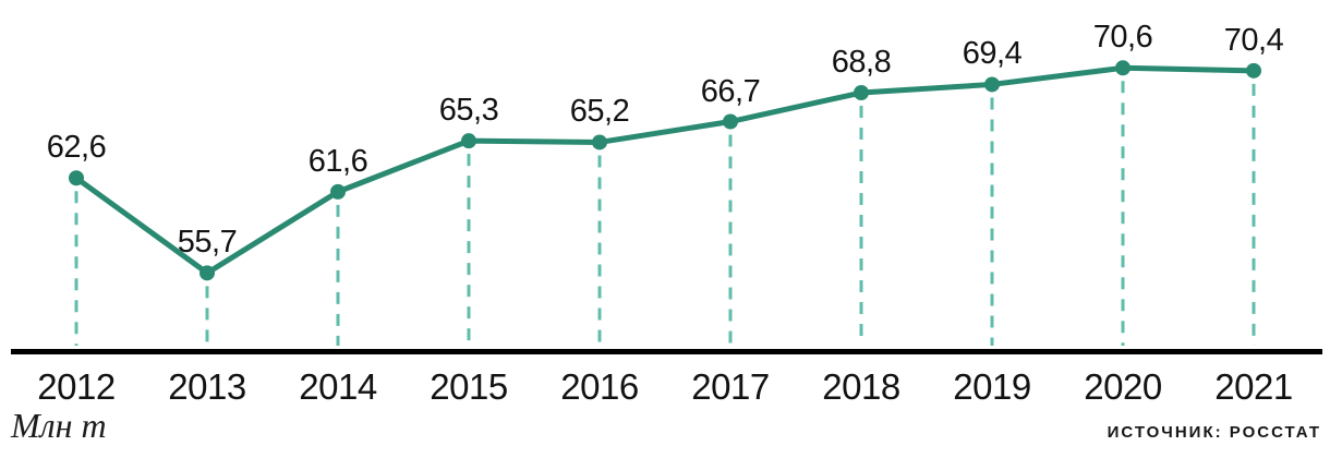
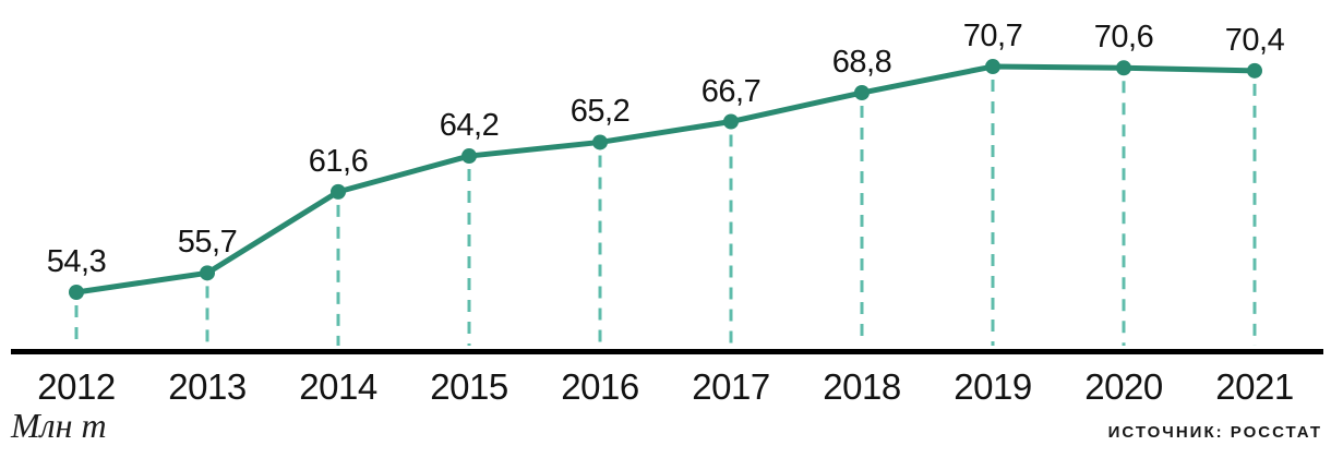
2012: 62,6 -> 54,3
2015: 65,3 -> 64,2
2019: 69,4 -> 70,7
